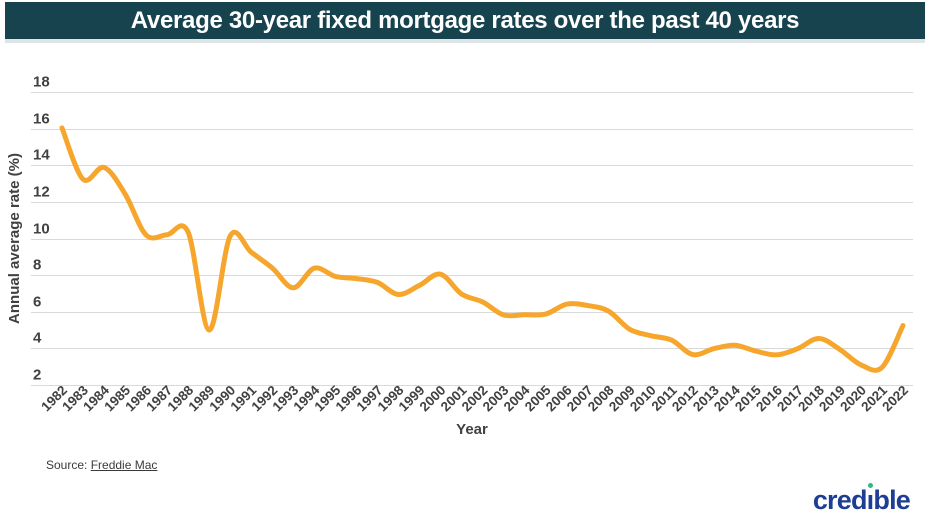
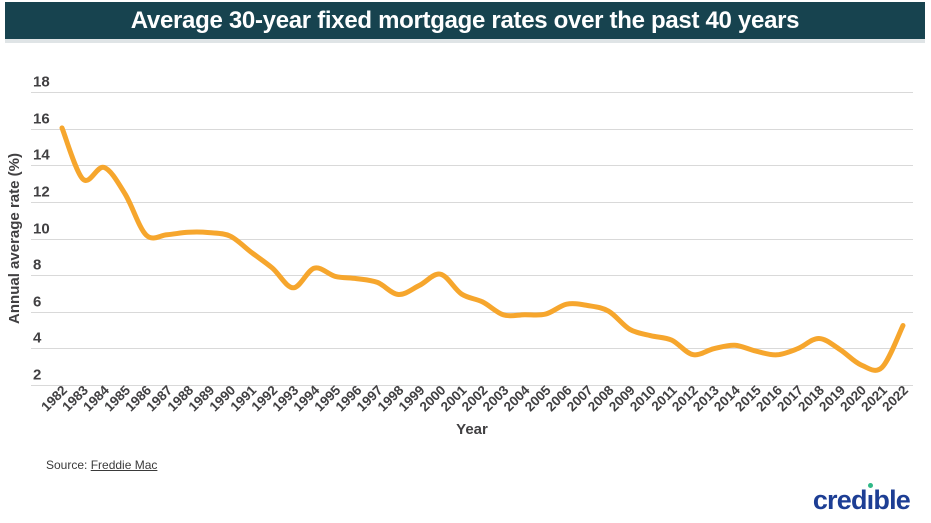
1989: 5.0 -> 10.3
